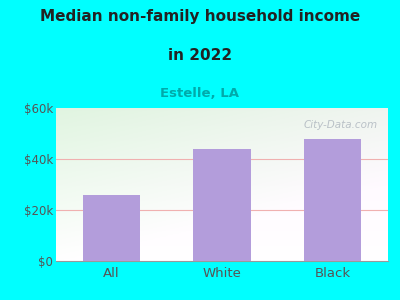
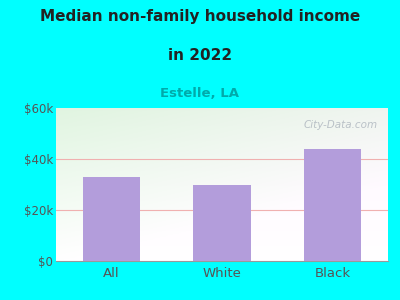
All: $26k -> $33k
White: $44k -> $30k
Black: $48k -> $44k
